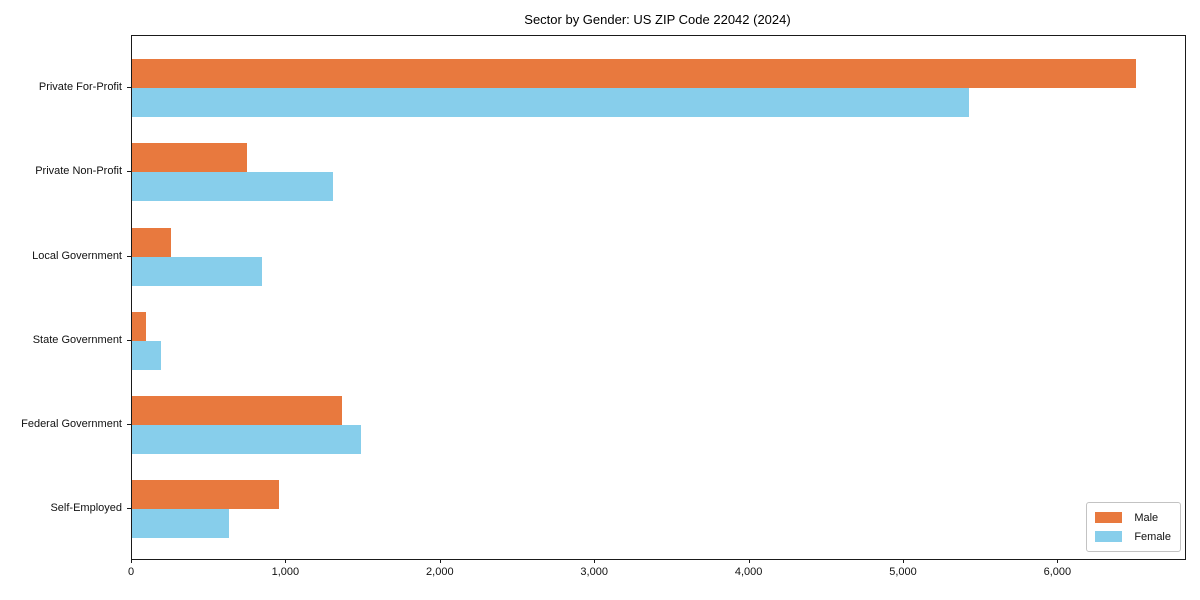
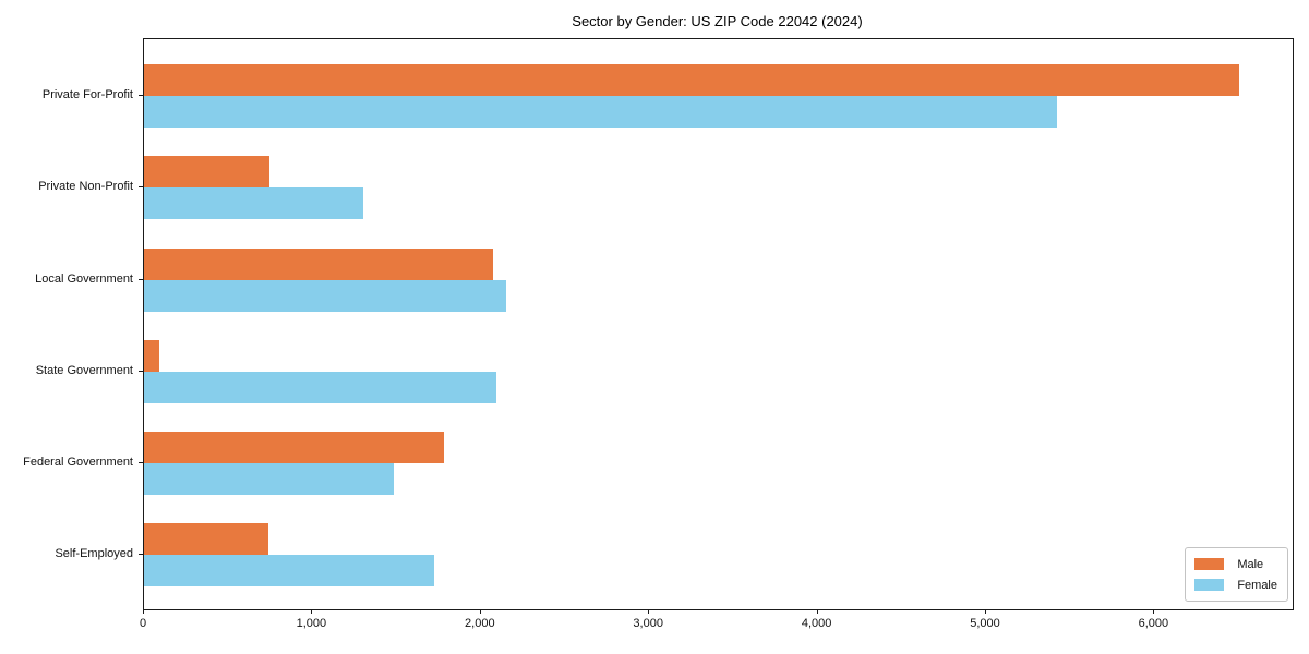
Male/Local Government: 260 -> 2070
Female/Local Government: 840 -> 2150
Female/State Government: 190 -> 2090
Male/Federal Government: 1360 -> 1780
Male/Self-Employed: 950 -> 740
Female/Self-Employed: 630 -> 1720
